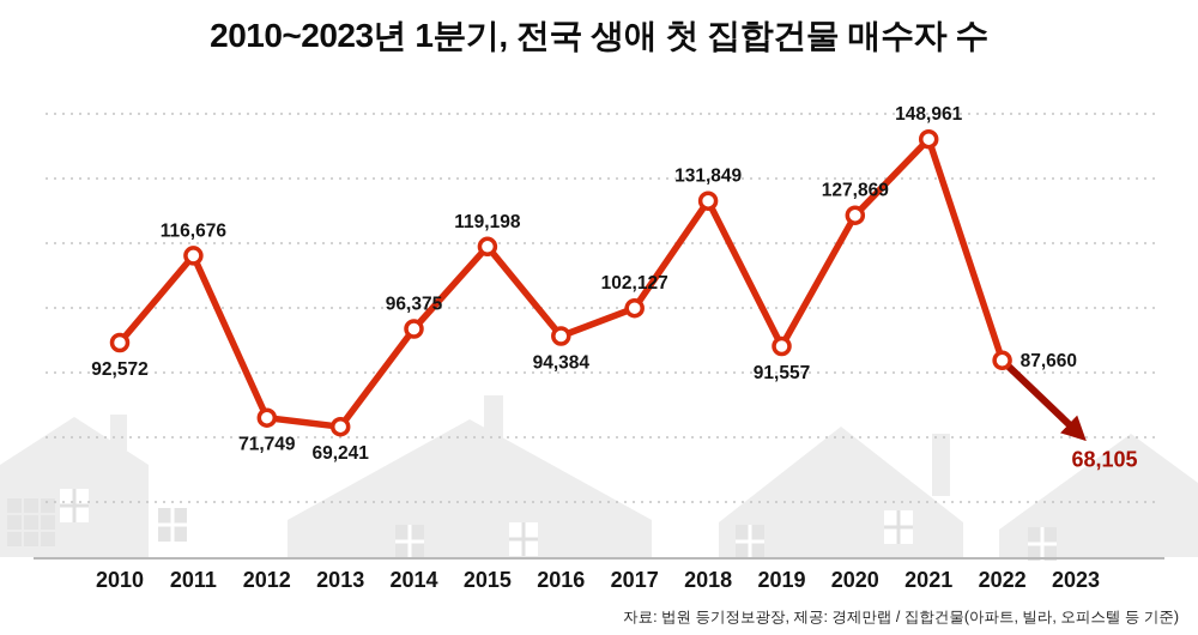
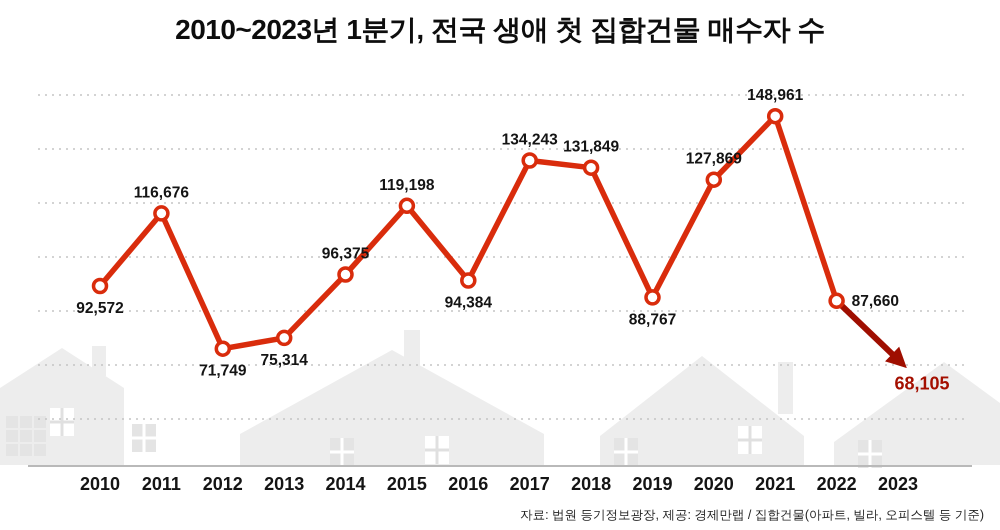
2013: 69,241 -> 75,314
2017: 102,127 -> 134,243
2019: 91,557 -> 88,767
